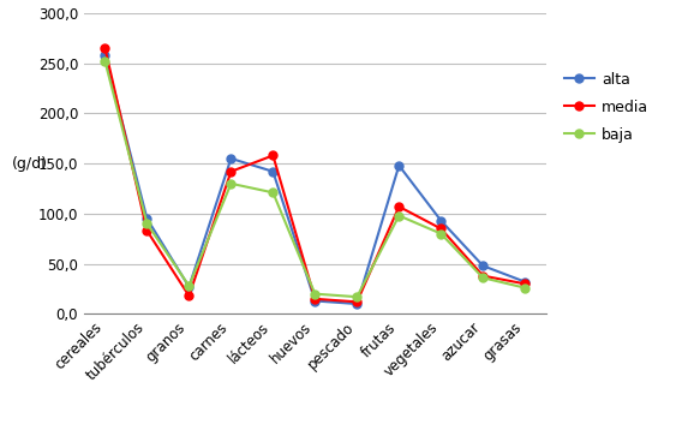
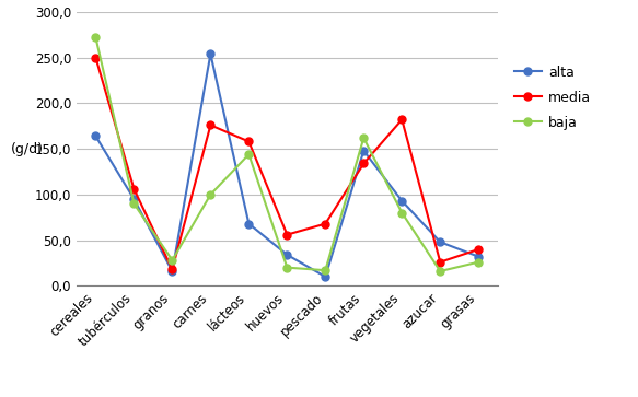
alta/cereales: 258 -> 164
media/cereales: 265 -> 250
baja/cereales: 252 -> 272
media/tubérculos: 83 -> 106
alta/granos: 27 -> 16
alta/carnes: 155 -> 254
media/carnes: 142 -> 176
baja/carnes: 130 -> 100
alta/lácteos: 142 -> 68
baja/lácteos: 121 -> 144
alta/huevos: 13 -> 34
media/huevos: 15 -> 56
media/pescado: 12 -> 68
media/frutas: 107 -> 134
baja/frutas: 98 -> 162
media/vegetales: 85 -> 182
media/azucar: 38 -> 26
baja/azucar: 36 -> 16
media/grasas: 30 -> 40
